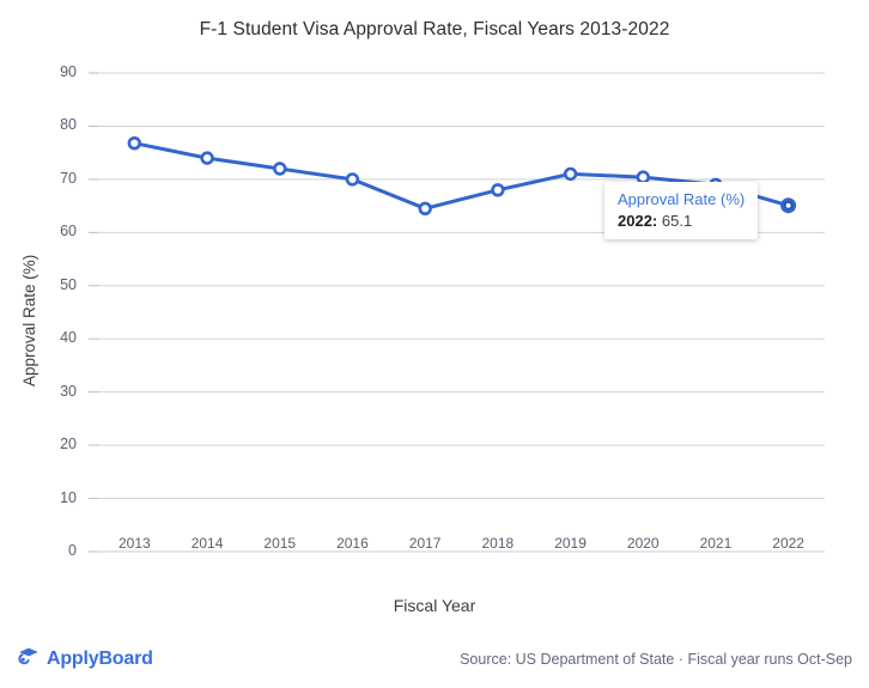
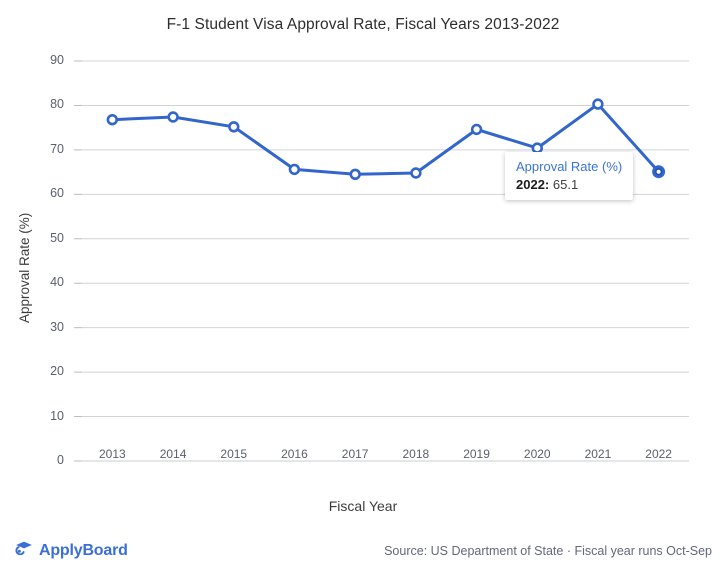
2014: 74 -> 77
2015: 72 -> 75
2016: 70 -> 66
2018: 68 -> 65
2019: 71 -> 75
2021: 69 -> 80
